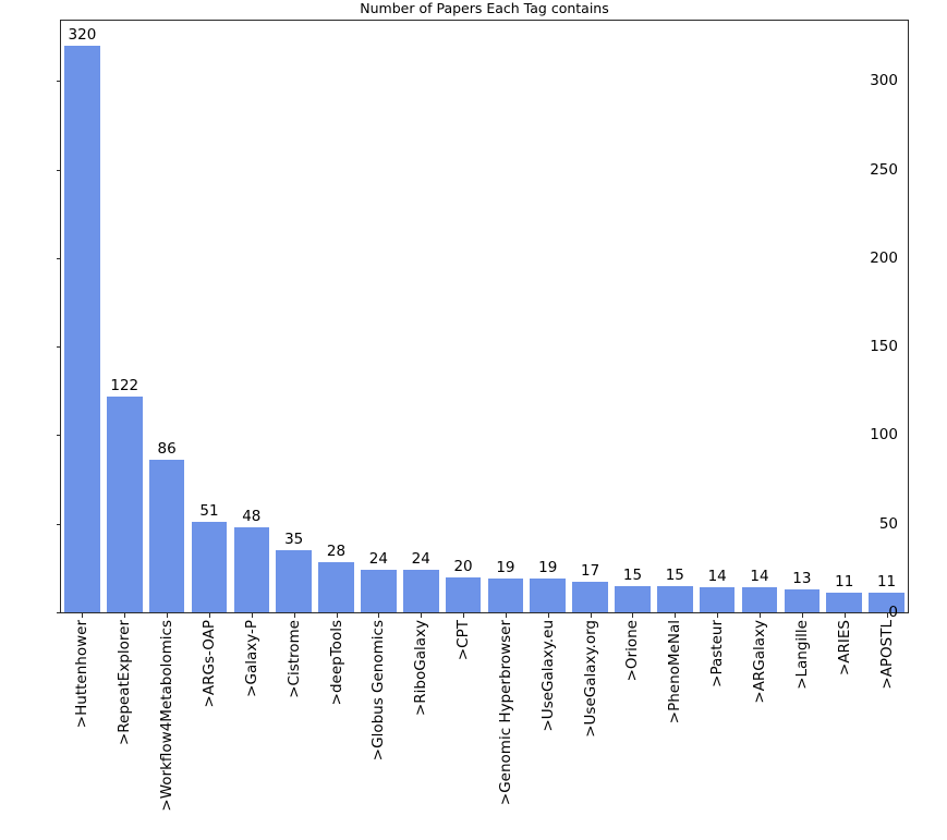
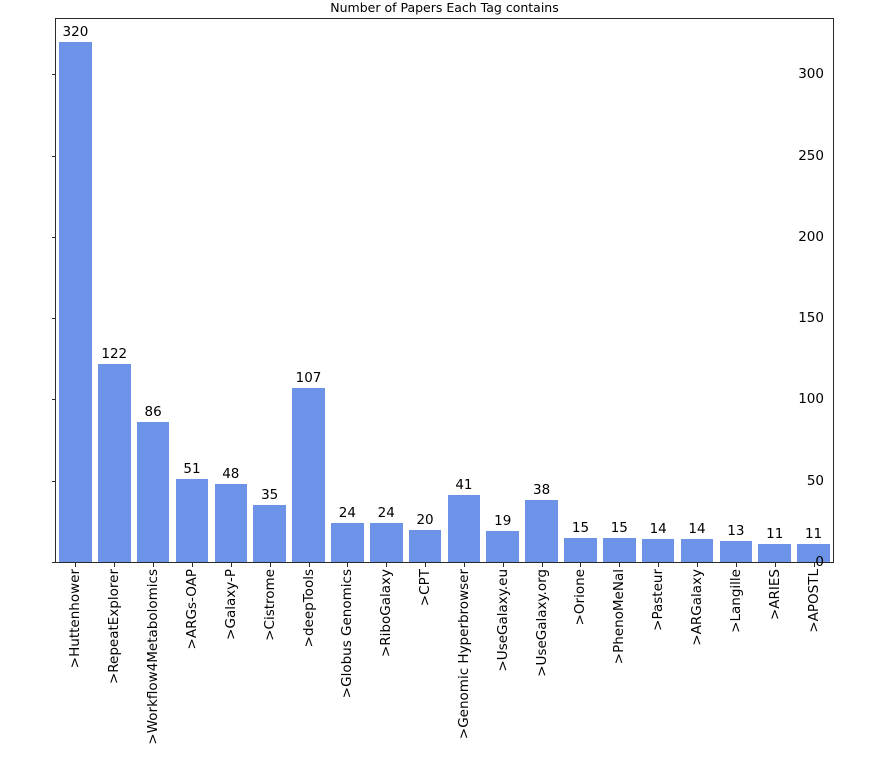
>deepTools: 28 -> 107
>Genomic Hyperbrowser: 19 -> 41
>UseGalaxy.org: 17 -> 38
